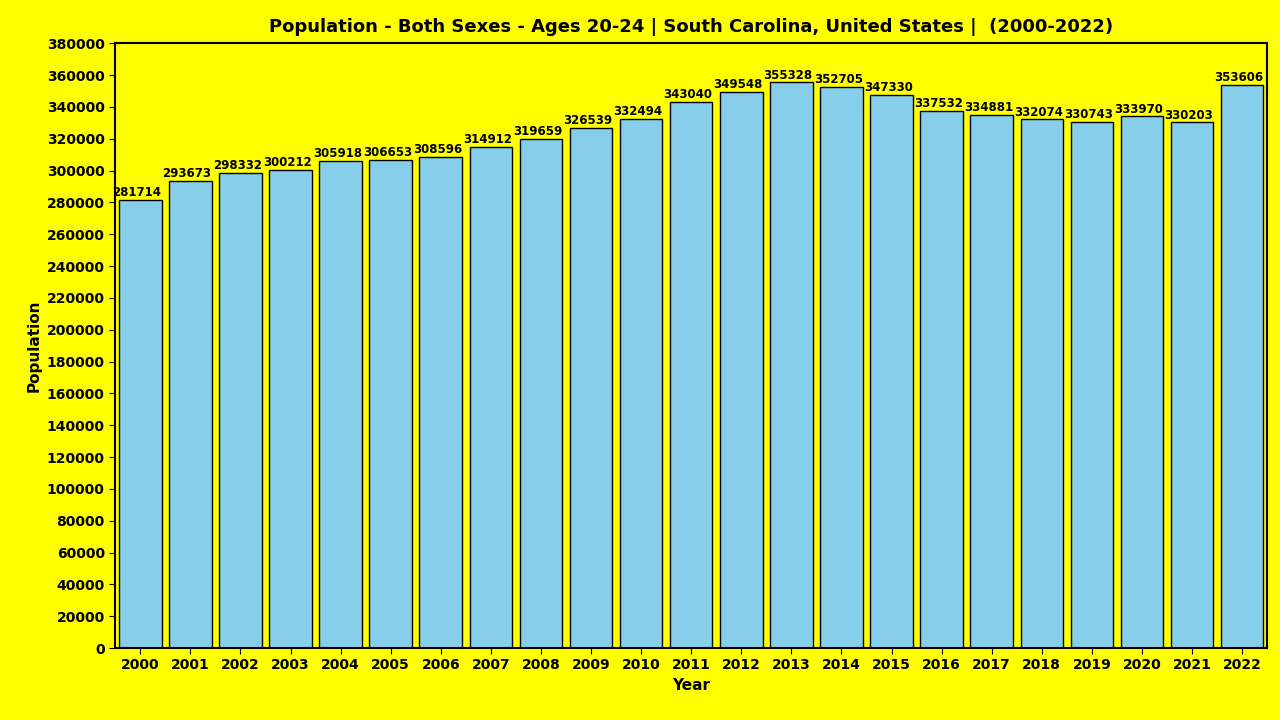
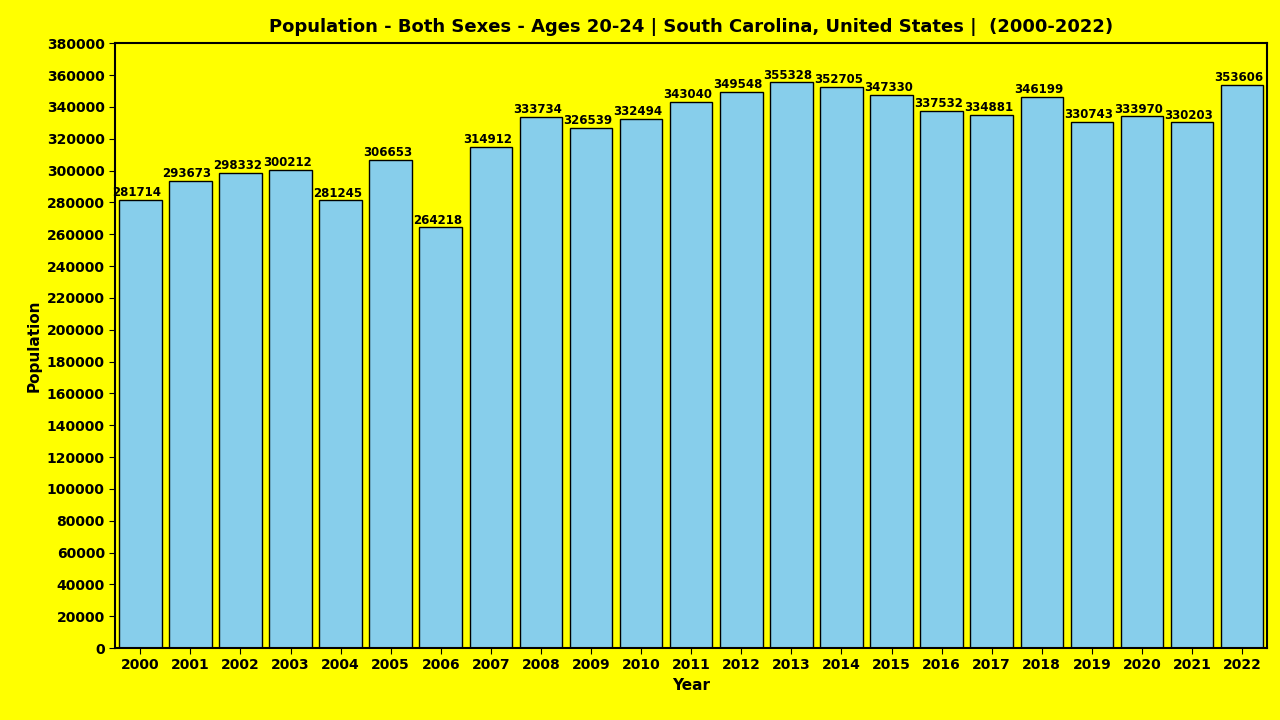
2004: 305918 -> 281245
2006: 308596 -> 264218
2008: 319659 -> 333734
2018: 332074 -> 346199
